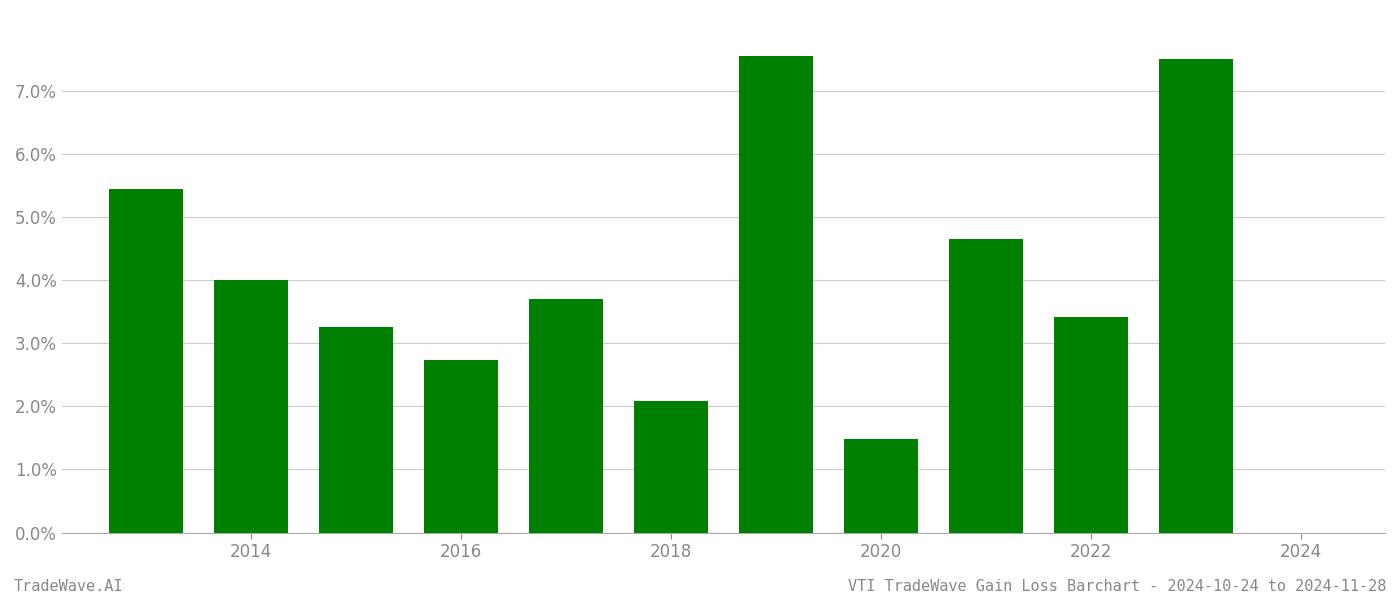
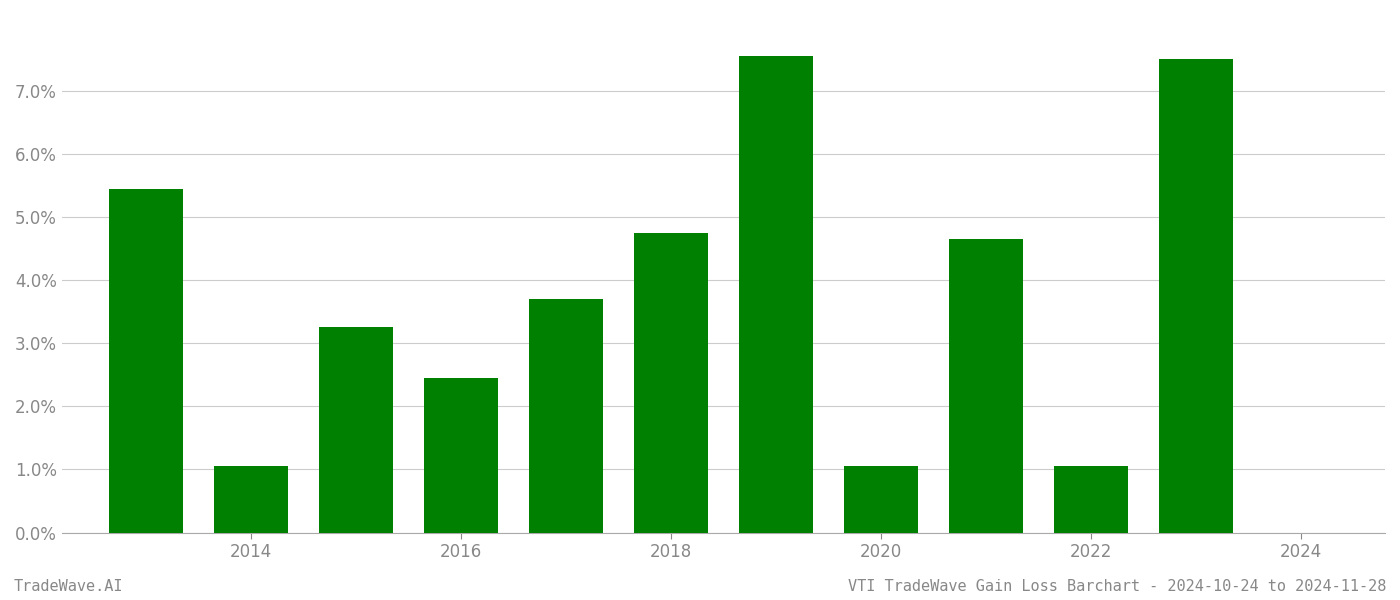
2014: 4.00% -> 1.05%
2016: 2.74% -> 2.45%
2018: 2.08% -> 4.75%
2020: 1.48% -> 1.05%
2022: 3.42% -> 1.05%
